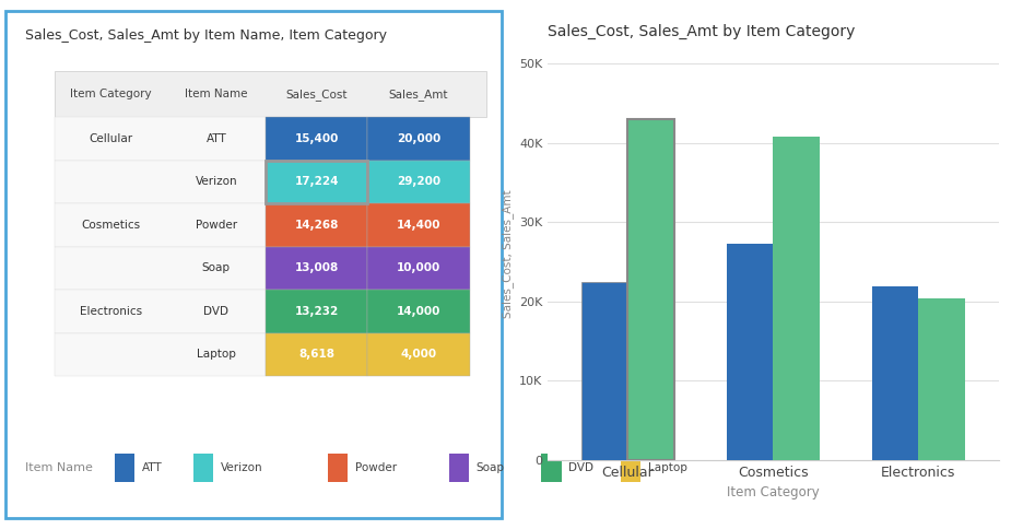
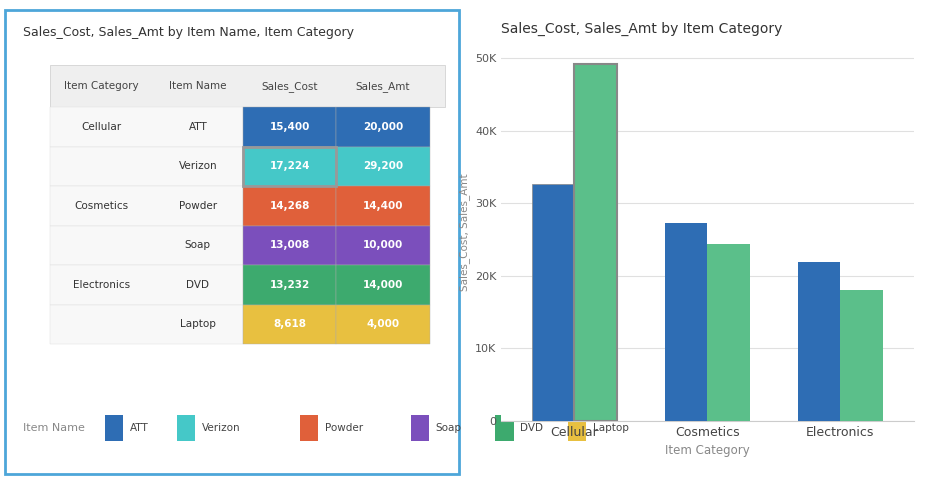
Sales_Cost/Cellular: 22.4K -> 32.6K
Sales_Amt/Cellular: 43.0K -> 49.2K
Sales_Amt/Cosmetics: 40.8K -> 24.4K
Sales_Amt/Electronics: 20.4K -> 18.0K
